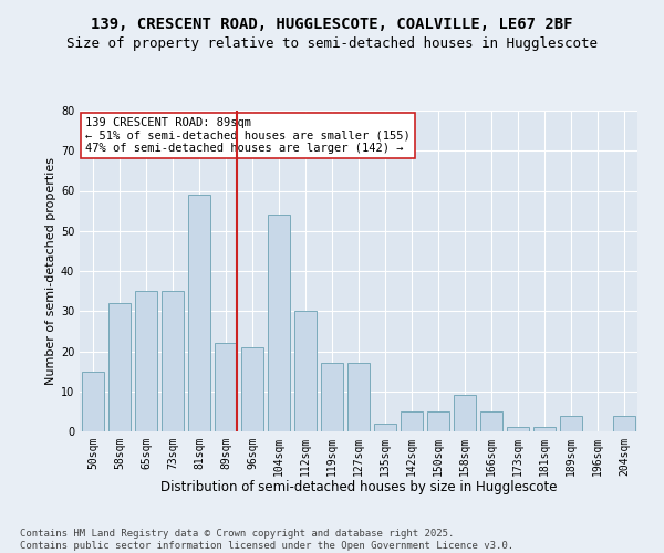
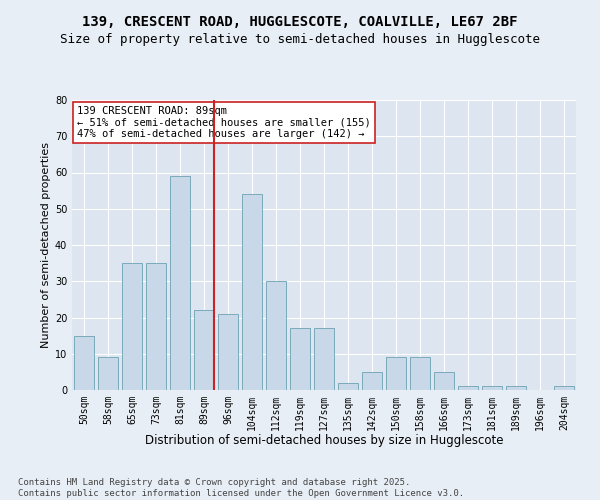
58sqm: 32 -> 9
150sqm: 5 -> 9
189sqm: 4 -> 1
204sqm: 4 -> 1
